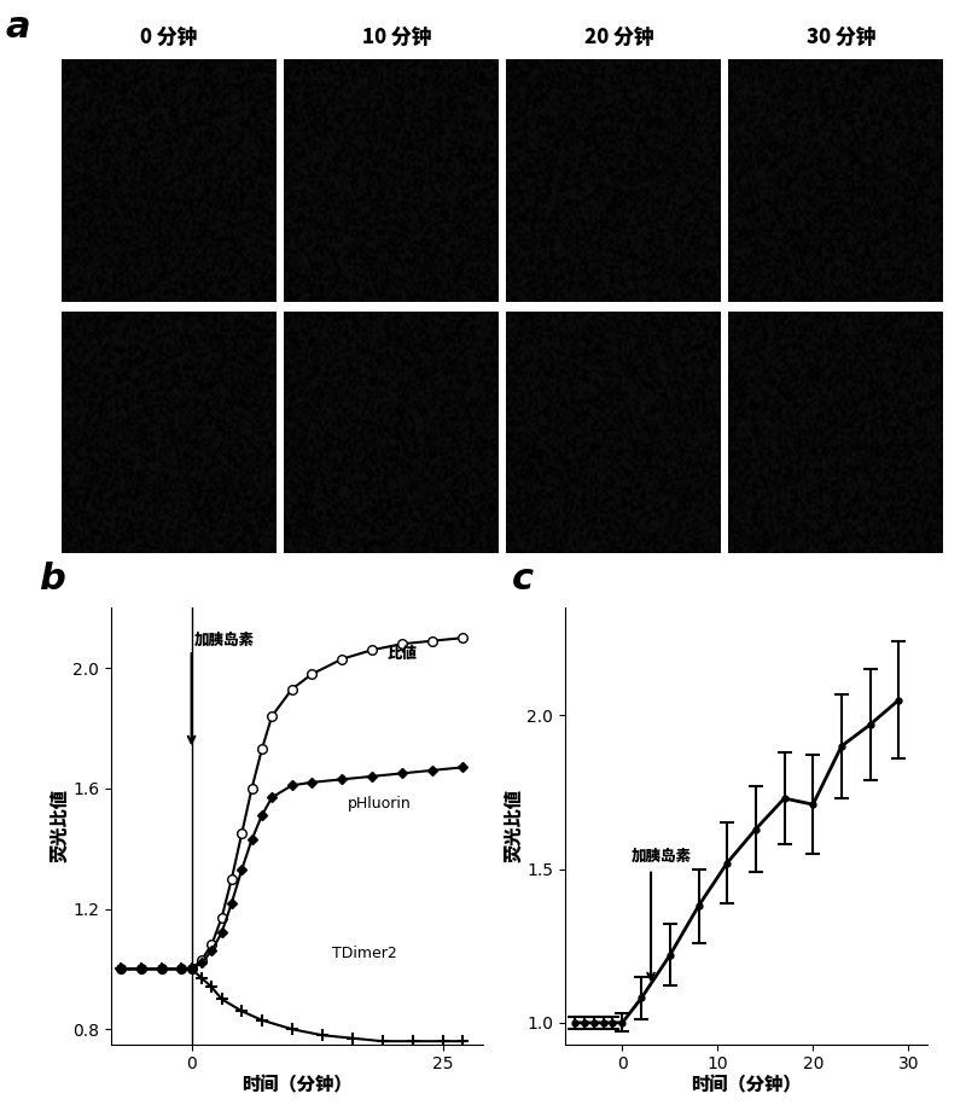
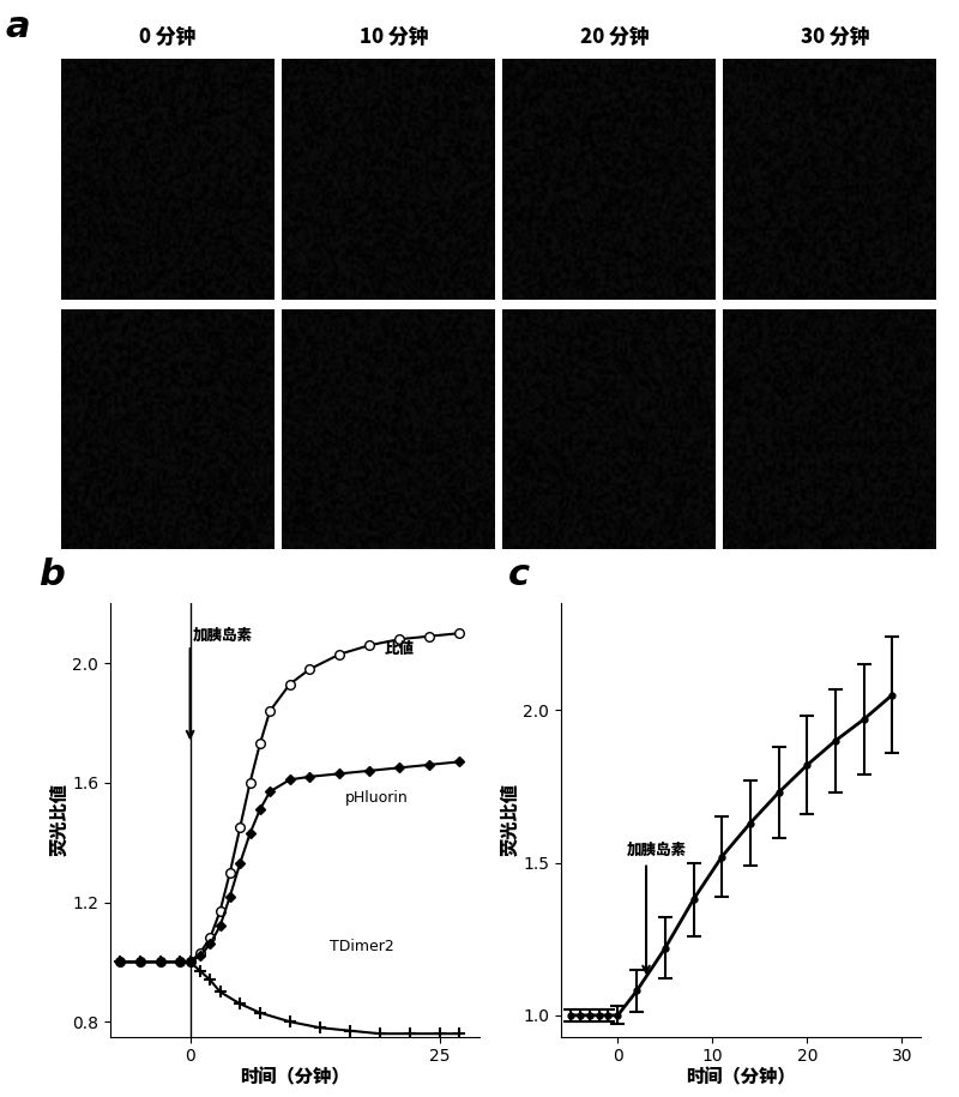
20: 1.71 -> 1.82
